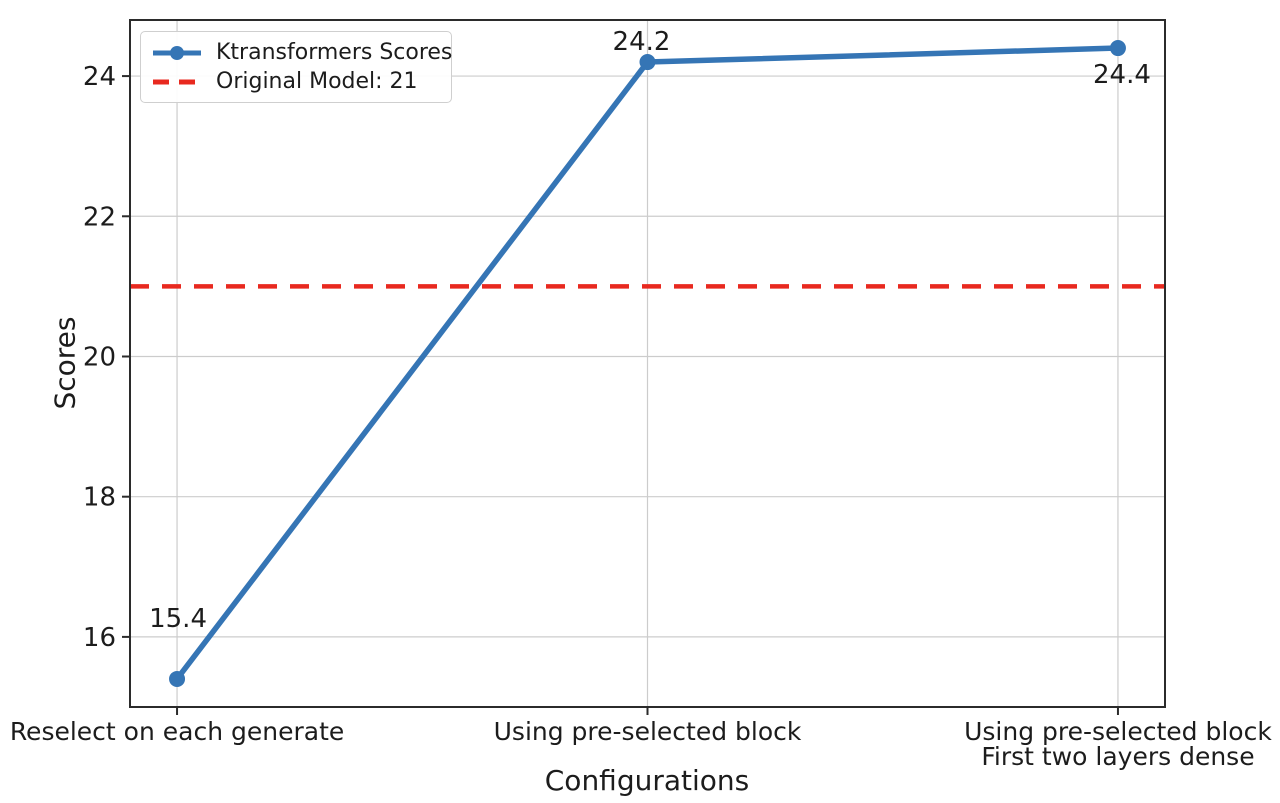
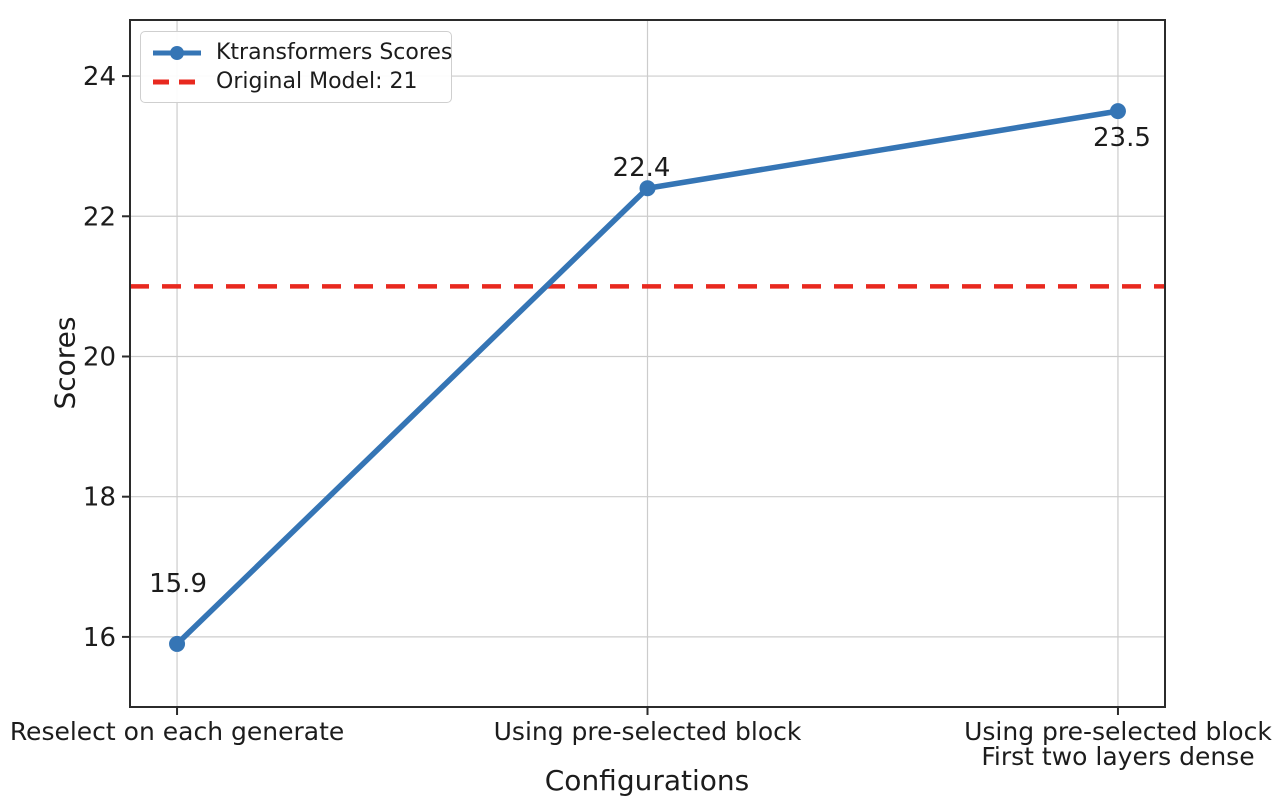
Reselect on each generate: 15.4 -> 15.9
Using pre-selected block: 24.2 -> 22.4
Using pre-selected block First two layers dense: 24.4 -> 23.5
